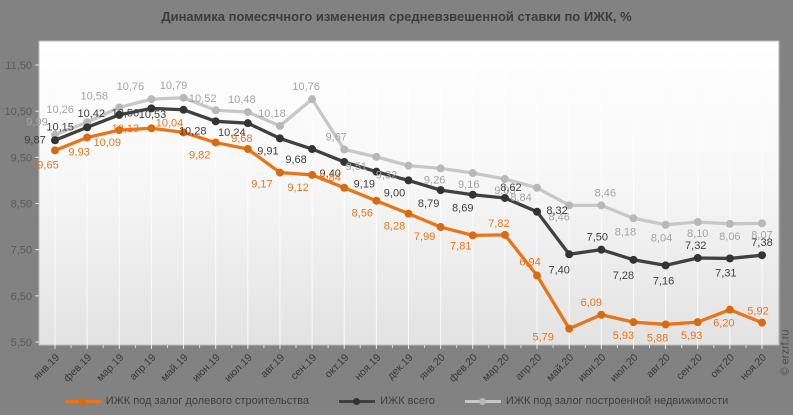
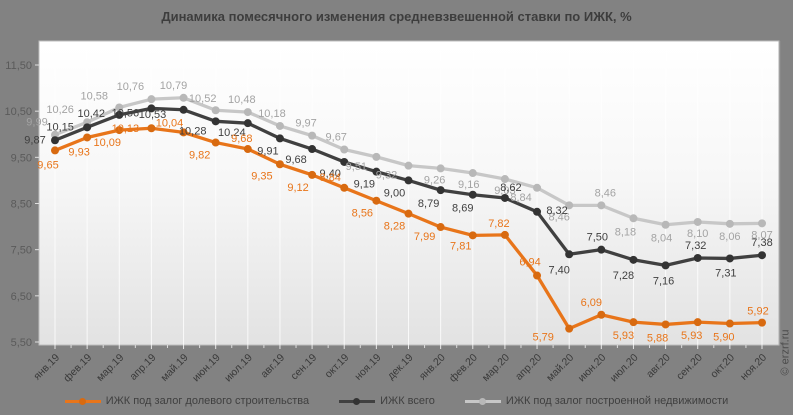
ИЖК под залог долевого строительства/авг.19: 9,17 -> 9,35
ИЖК под залог построенной недвижимости/сен.19: 10,76 -> 9,97
ИЖК под залог долевого строительства/окт.20: 6,20 -> 5,90
